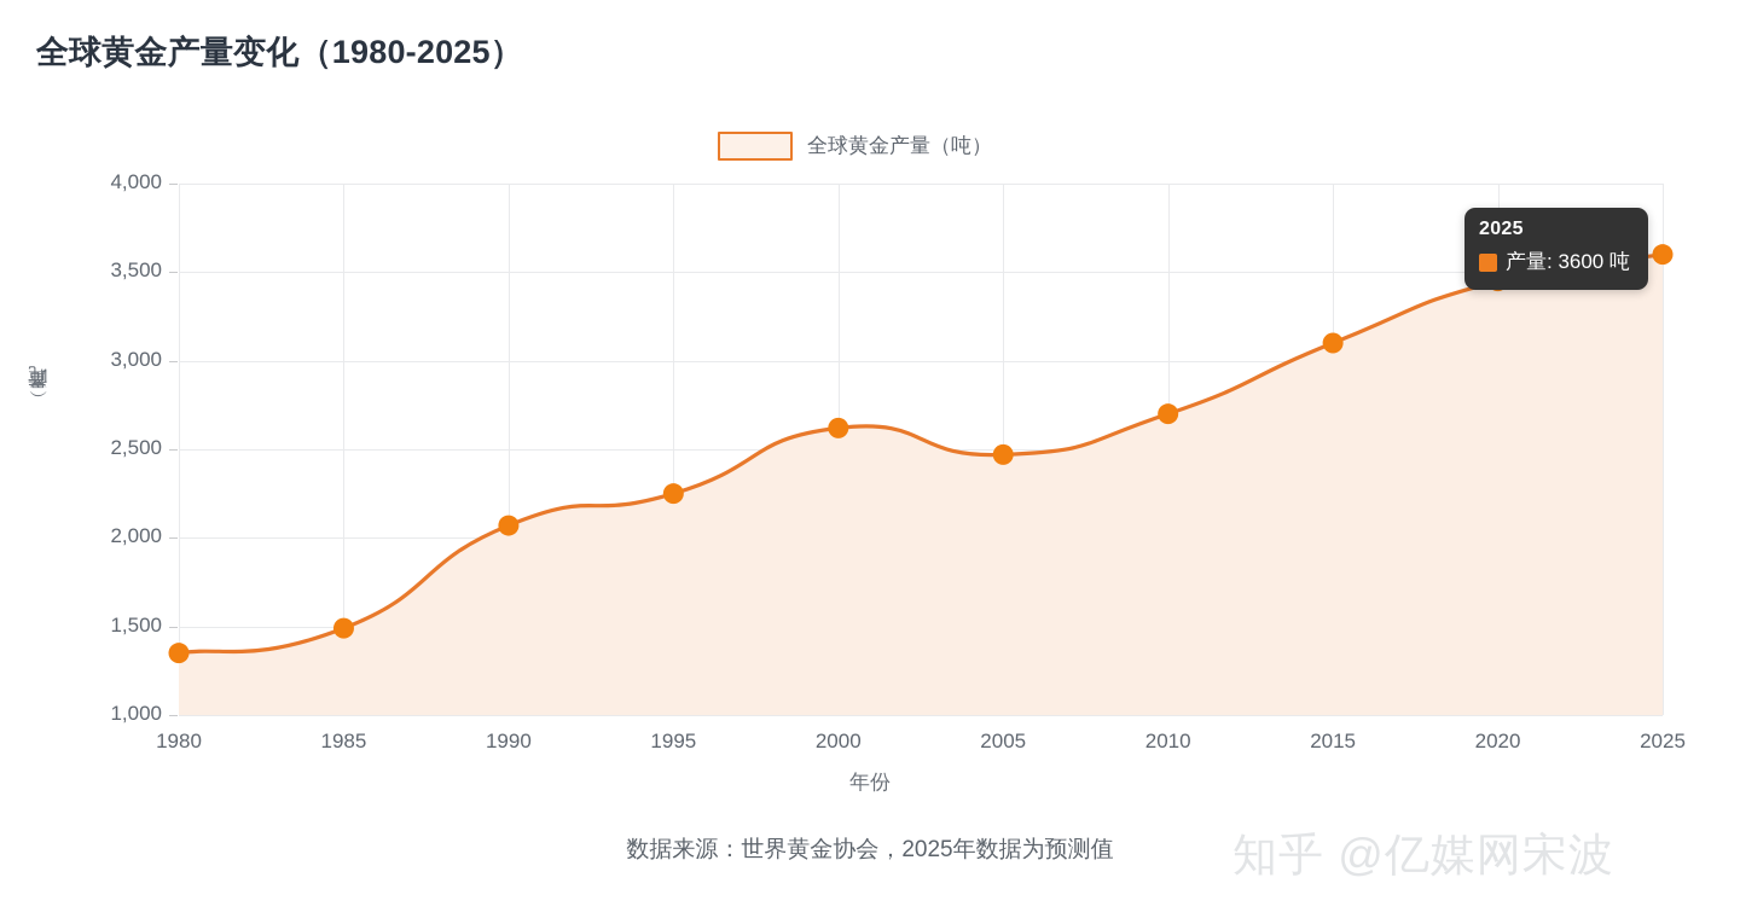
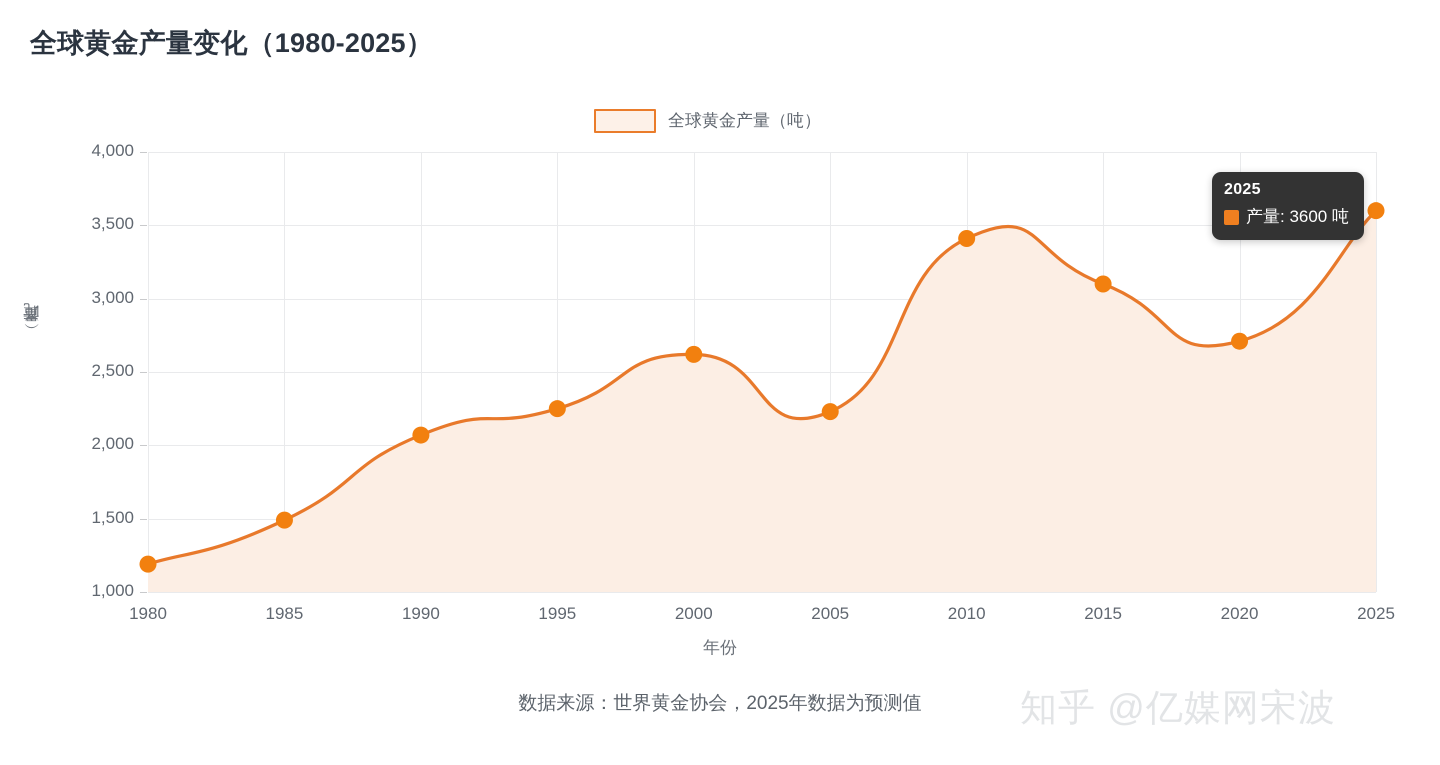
1980: 1350 -> 1190
2005: 2470 -> 2230
2010: 2700 -> 3410
2020: 3450 -> 2710
